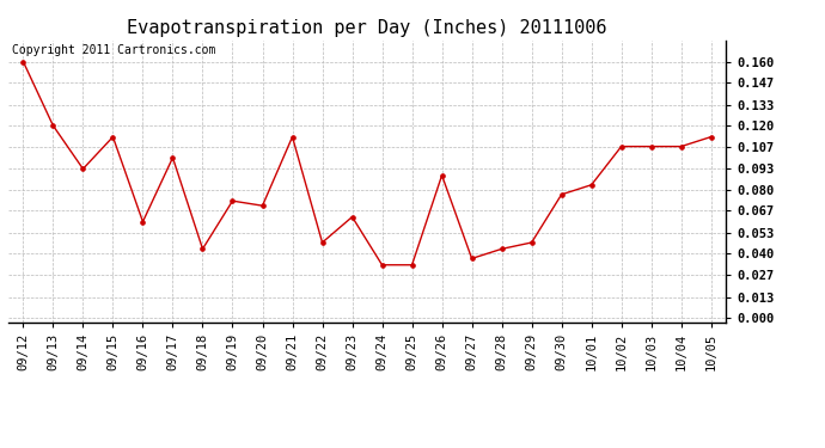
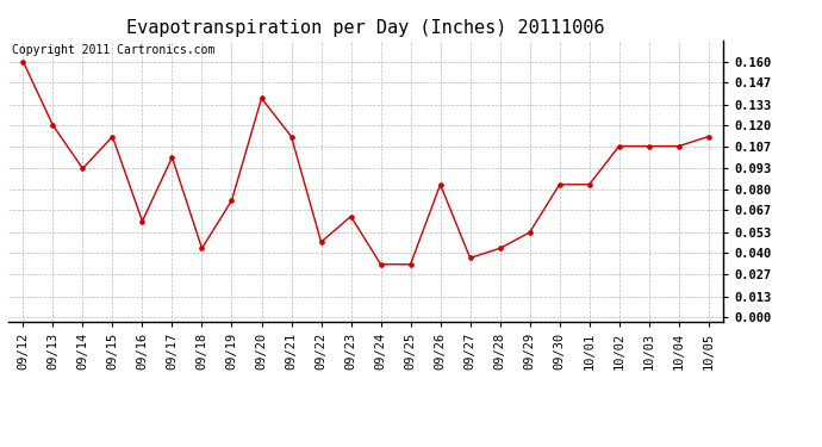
09/20: 0.070 -> 0.137
09/26: 0.089 -> 0.083
09/29: 0.047 -> 0.053
09/30: 0.077 -> 0.083
